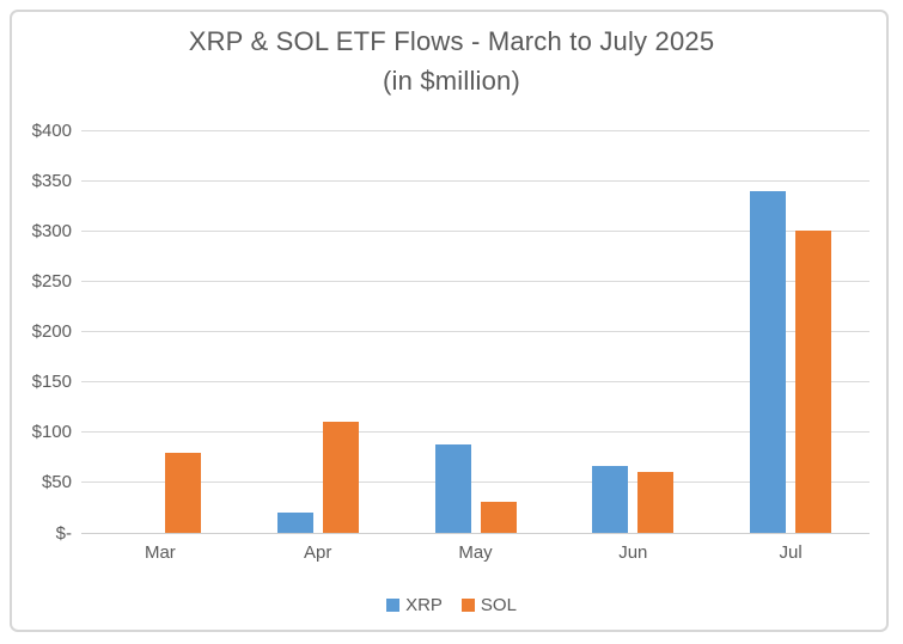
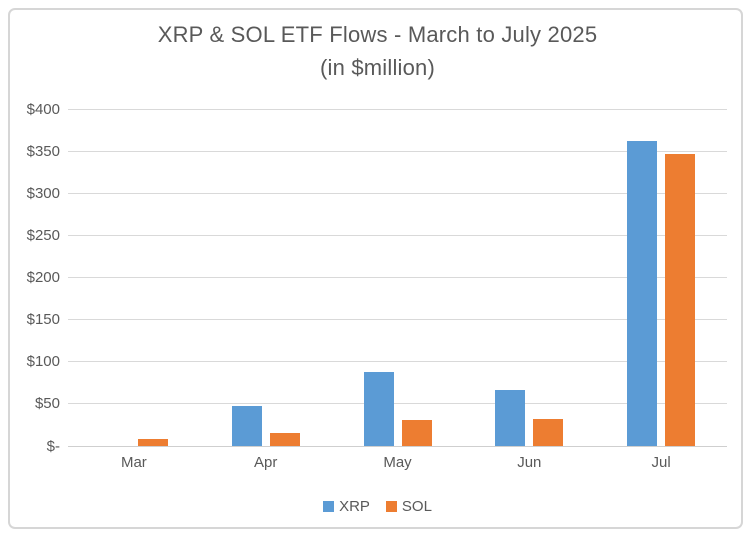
SOL/Mar: $80 -> $10
XRP/Apr: $20 -> $50
SOL/Apr: $110 -> $20
SOL/Jun: $60 -> $30
XRP/Jul: $340 -> $360
SOL/Jul: $300 -> $350
